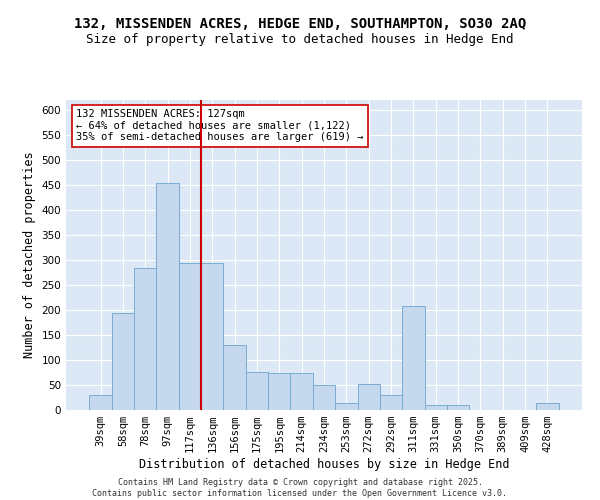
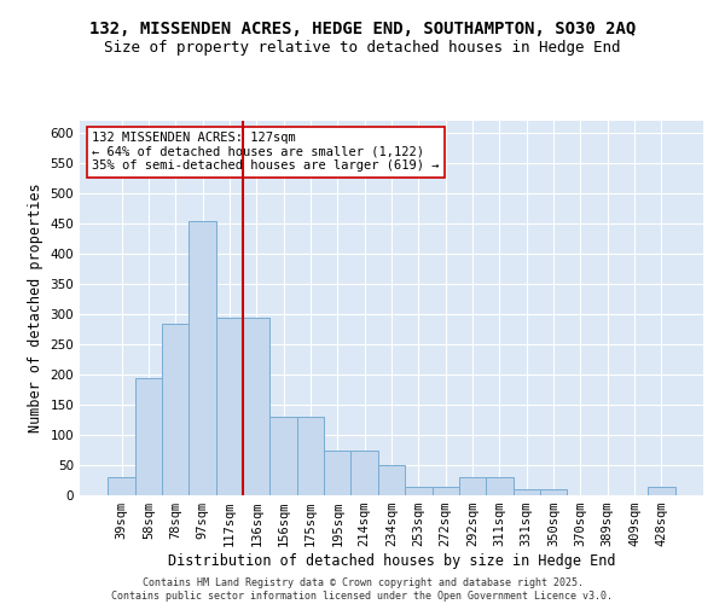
175sqm: 76 -> 130
272sqm: 52 -> 15
311sqm: 208 -> 30
